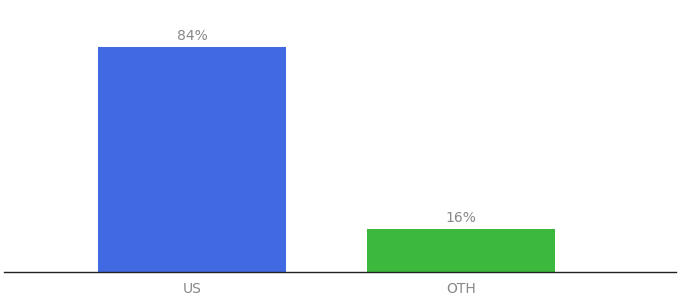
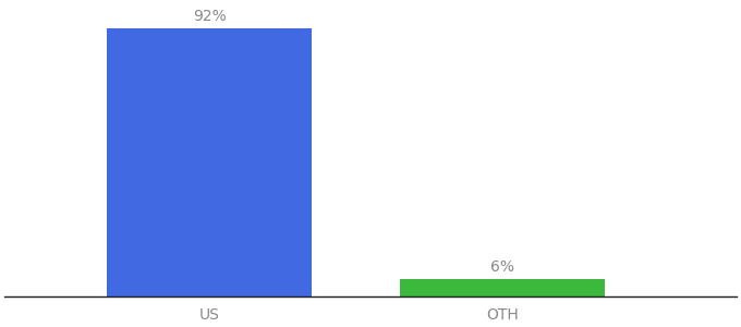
US: 84% -> 92%
OTH: 16% -> 6%
